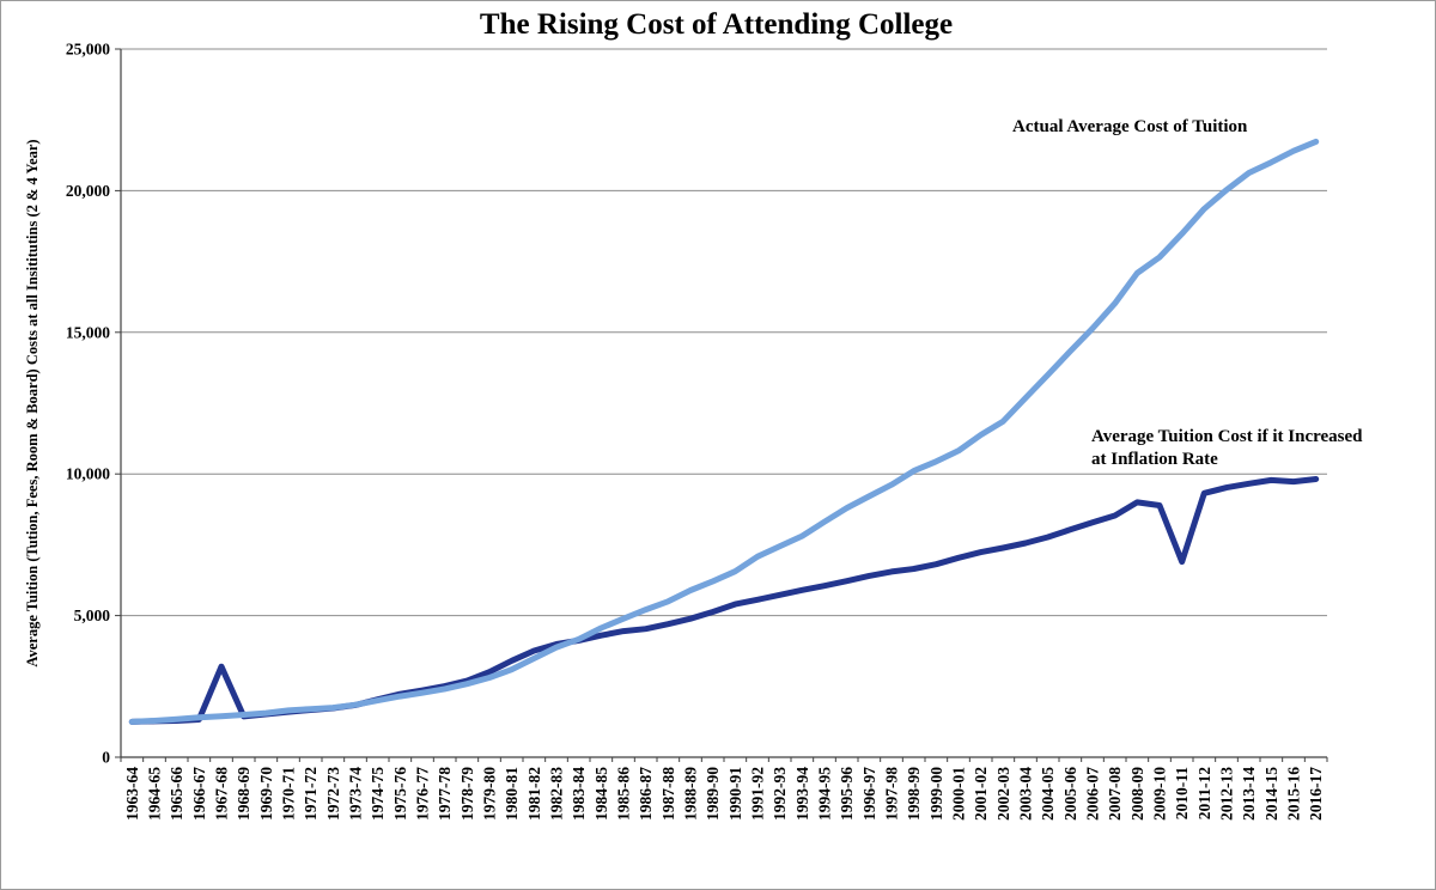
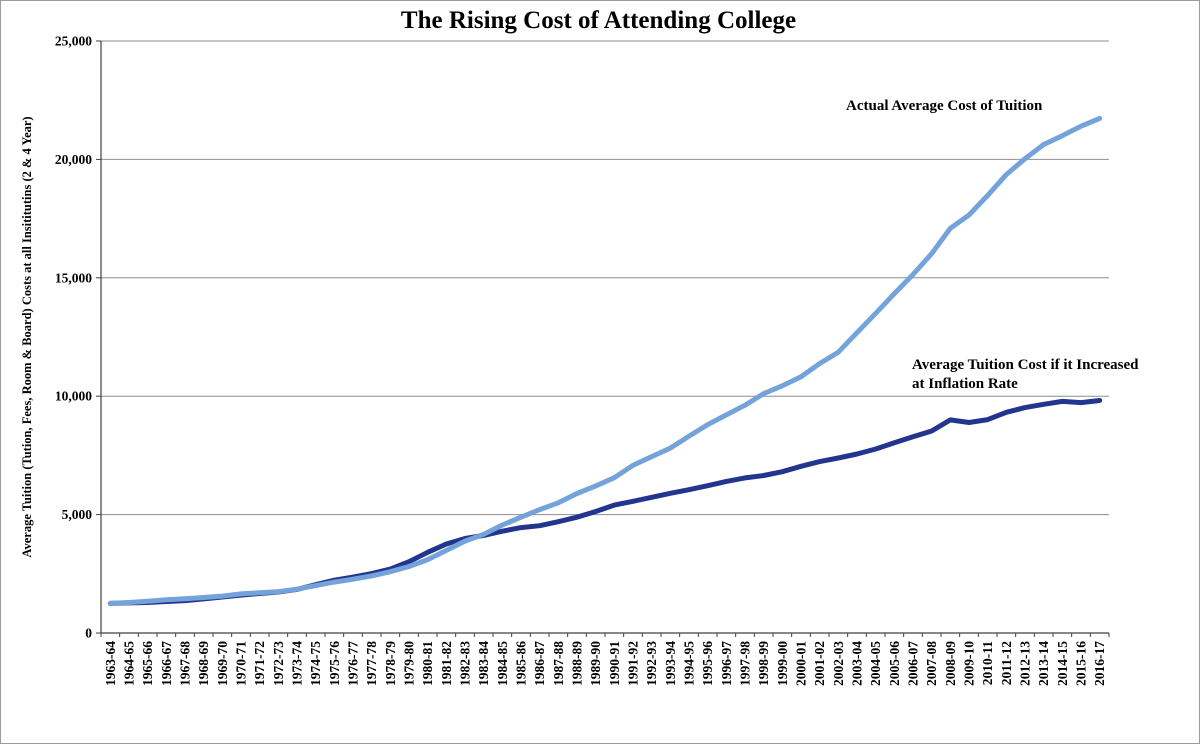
Average Tuition Cost if it Increased at Inflation Rate/1967-68: 3200 -> 1400
Average Tuition Cost if it Increased at Inflation Rate/2010-11: 6900 -> 9000
